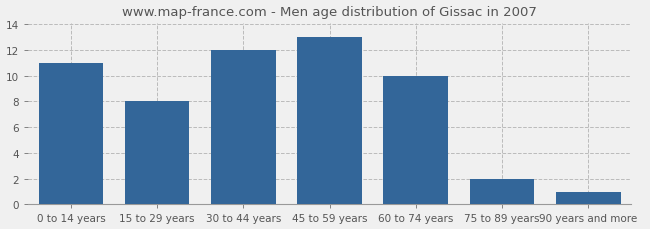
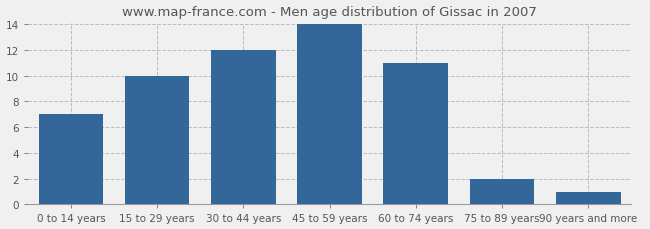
0 to 14 years: 11 -> 7
15 to 29 years: 8 -> 10
45 to 59 years: 13 -> 14
60 to 74 years: 10 -> 11
